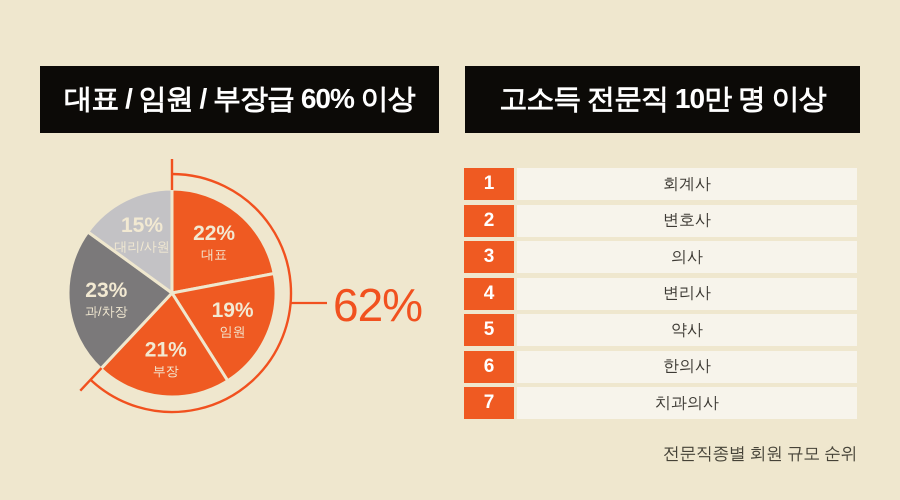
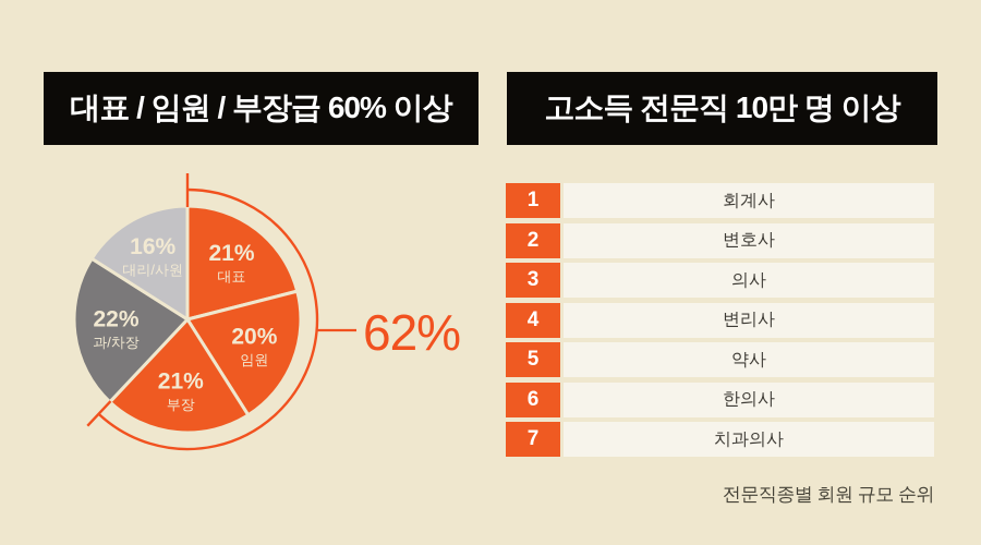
대표 / 임원 / 부장급 60% 이상/대표: 22% -> 21%
대표 / 임원 / 부장급 60% 이상/임원: 19% -> 20%
대표 / 임원 / 부장급 60% 이상/과/차장: 23% -> 22%
대표 / 임원 / 부장급 60% 이상/대리/사원: 15% -> 16%
